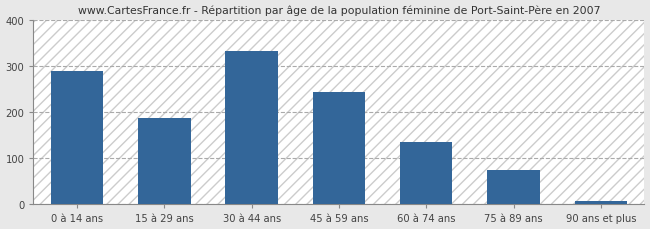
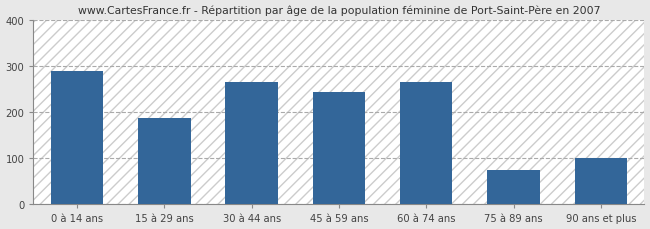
30 à 44 ans: 333 -> 265
60 à 74 ans: 136 -> 265
90 ans et plus: 8 -> 100
